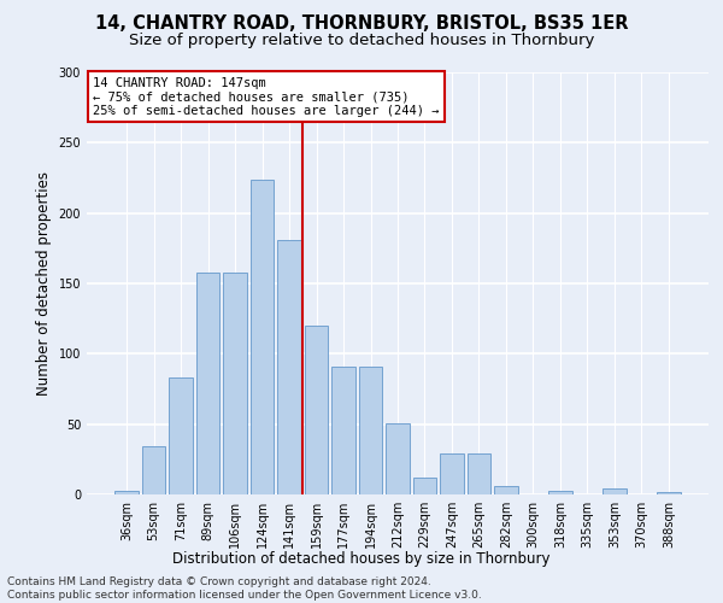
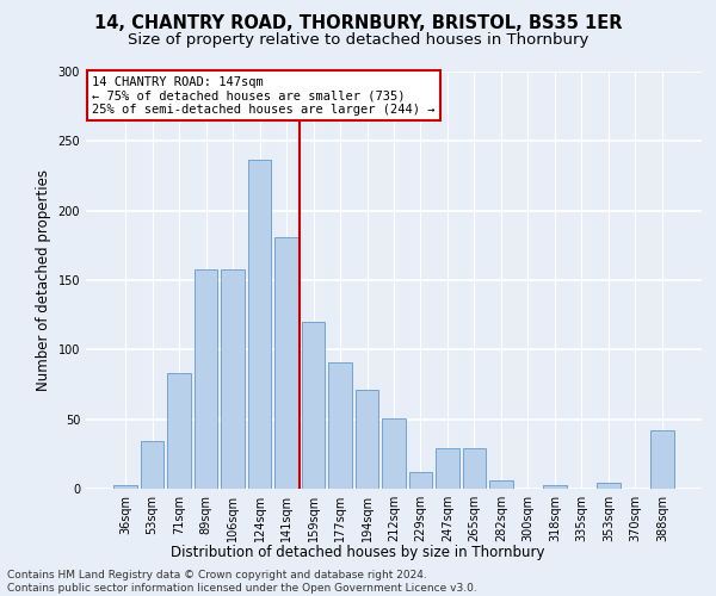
124sqm: 224 -> 237
194sqm: 91 -> 71
388sqm: 2 -> 42
